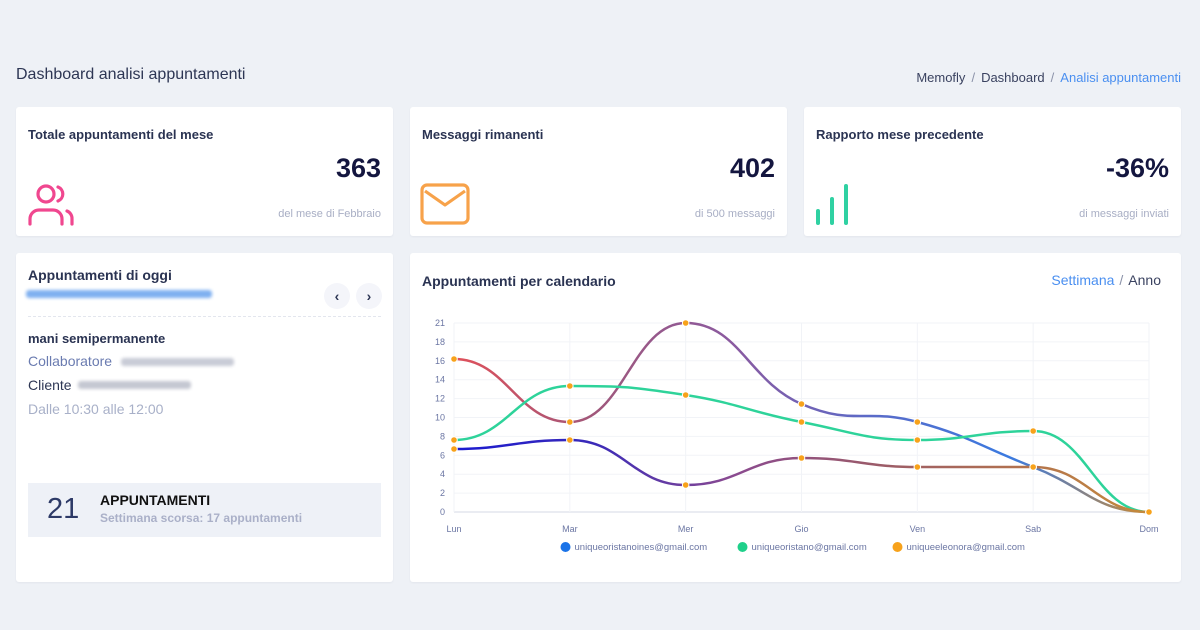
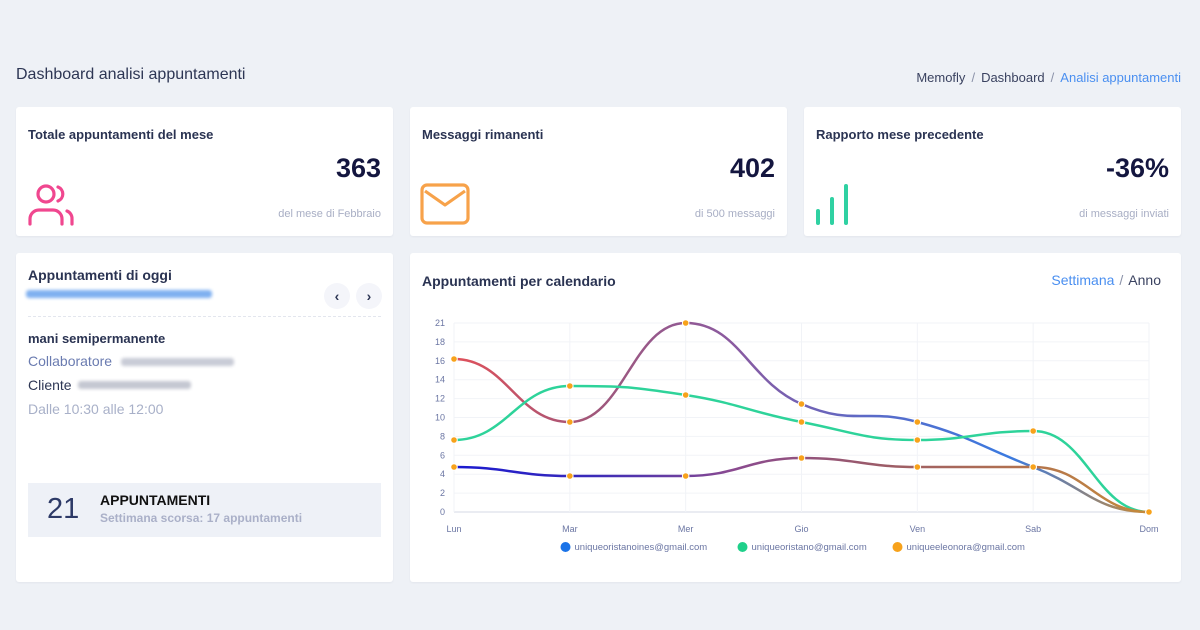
uniqueeleonora@gmail.com/Lun: 7 -> 5
uniqueeleonora@gmail.com/Mar: 8 -> 4
uniqueeleonora@gmail.com/Mer: 3 -> 4
